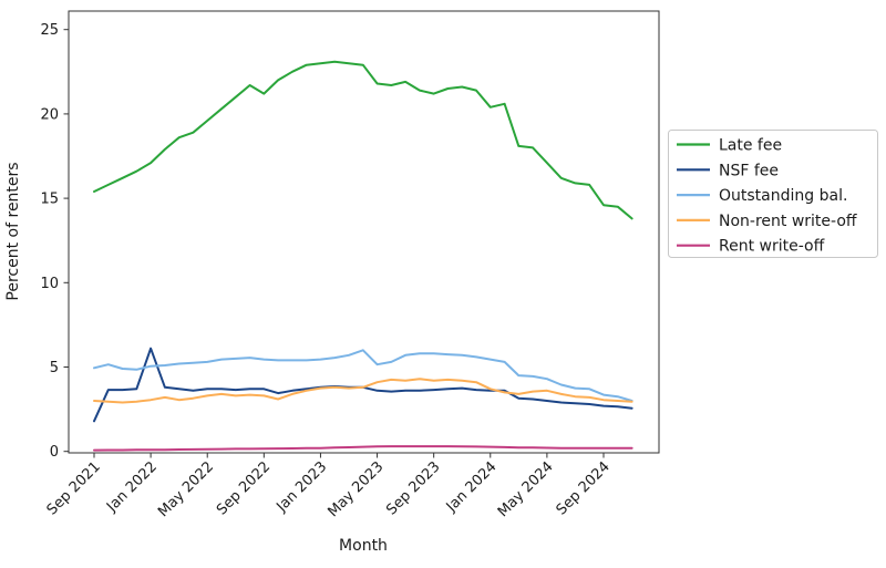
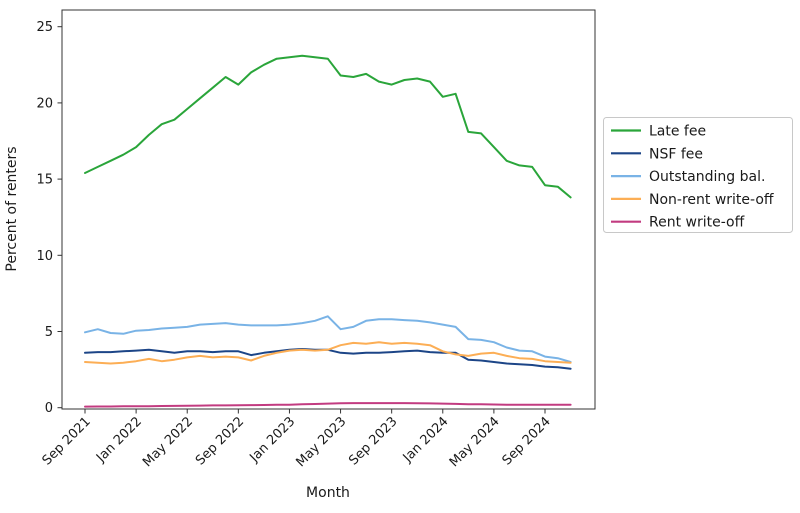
NSF fee/Sep 2021: 1.8 -> 3.6
NSF fee/Jan 2022: 6.1 -> 3.8
